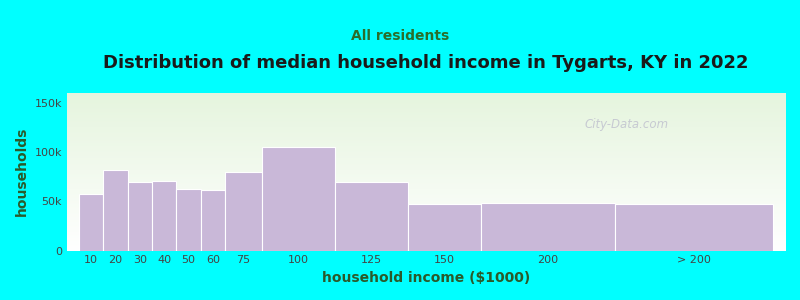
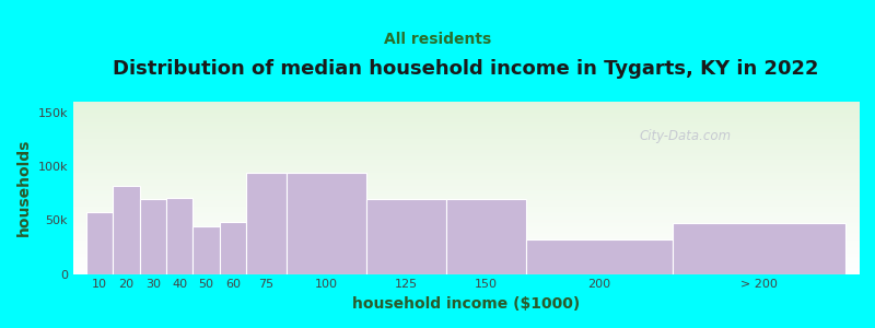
50: 63k -> 44k
60: 62k -> 48k
75: 80k -> 94k
100: 105k -> 94k
150: 47k -> 70k
200: 48k -> 32k
